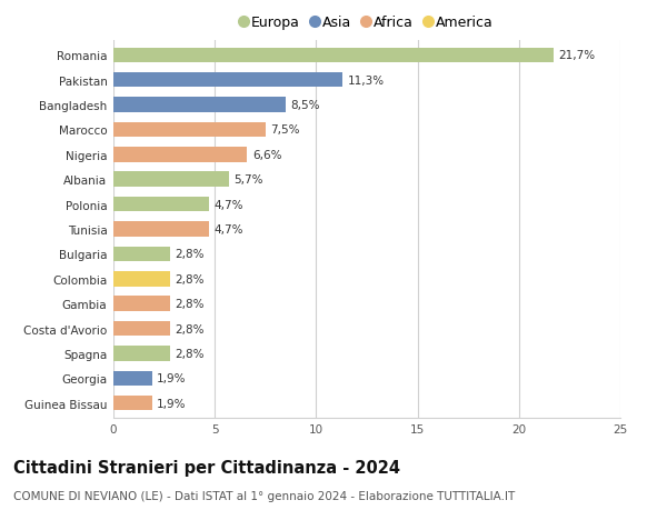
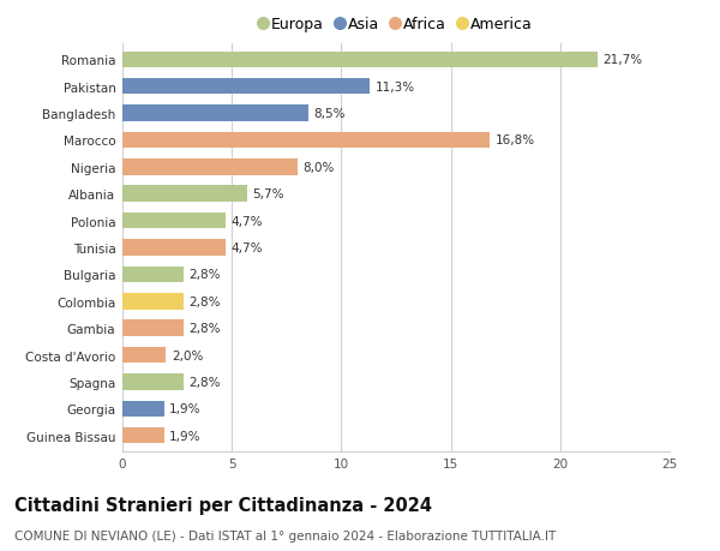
Marocco: 7,5% -> 16,8%
Nigeria: 6,6% -> 8,0%
Costa d'Avorio: 2,8% -> 2,0%
